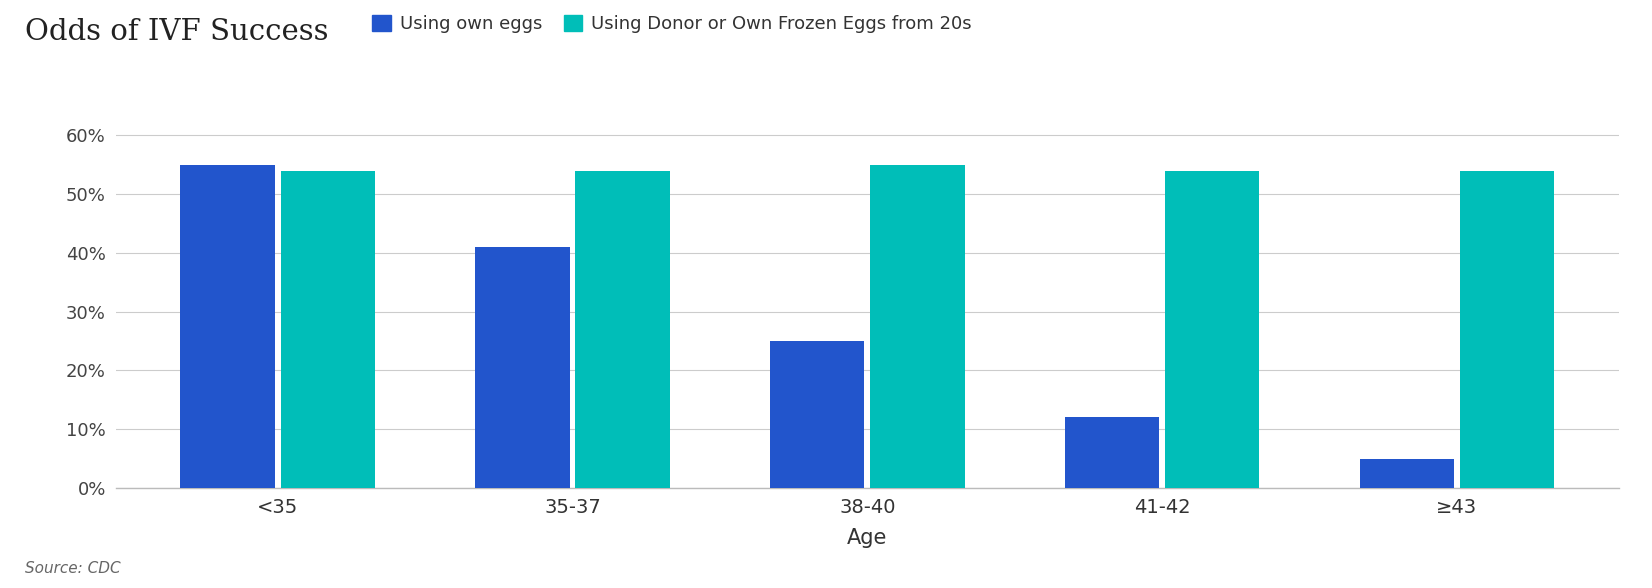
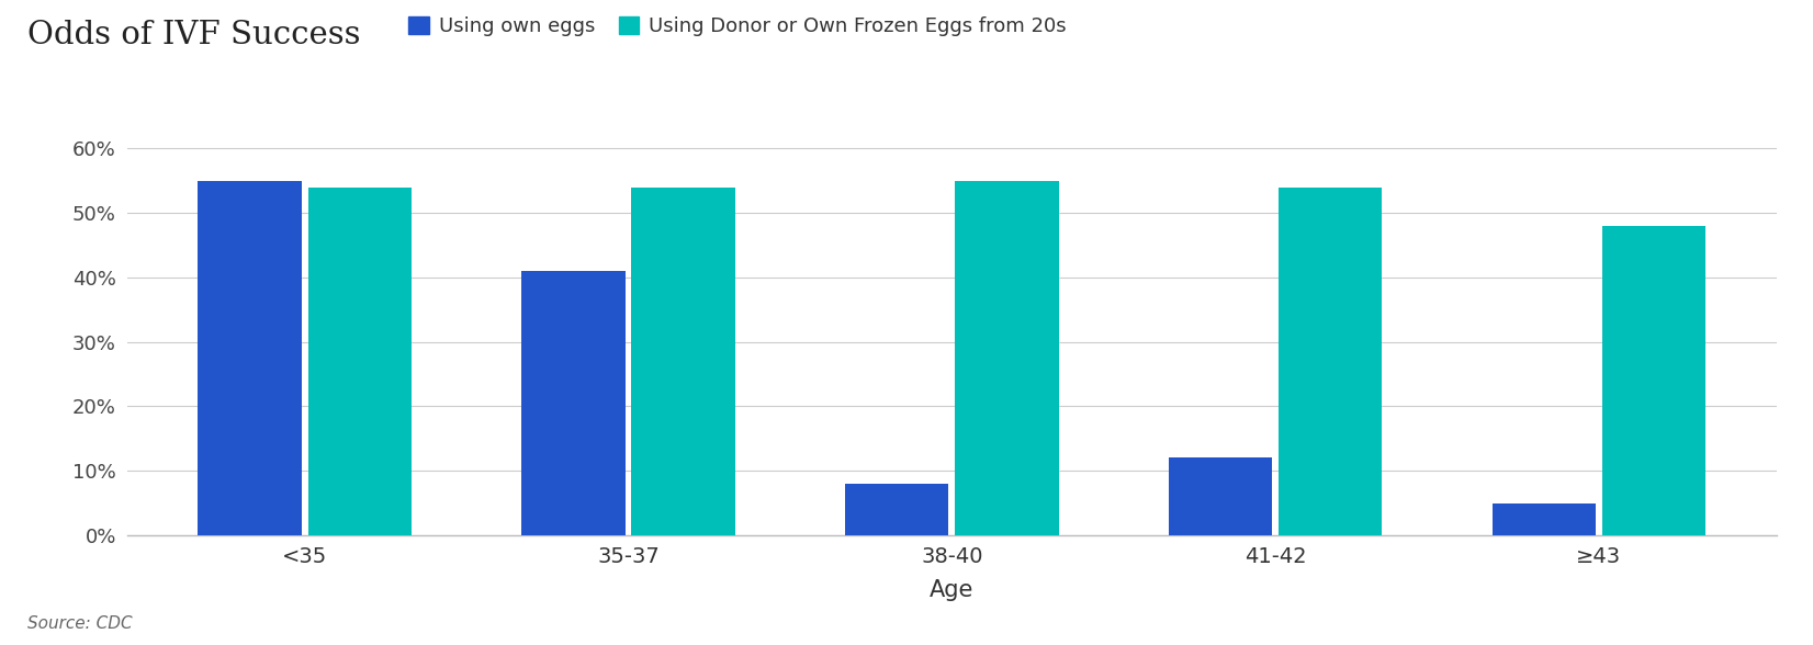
Using own eggs/38-40: 25% -> 8%
Using Donor or Own Frozen Eggs from 20s/≥43: 54% -> 48%
